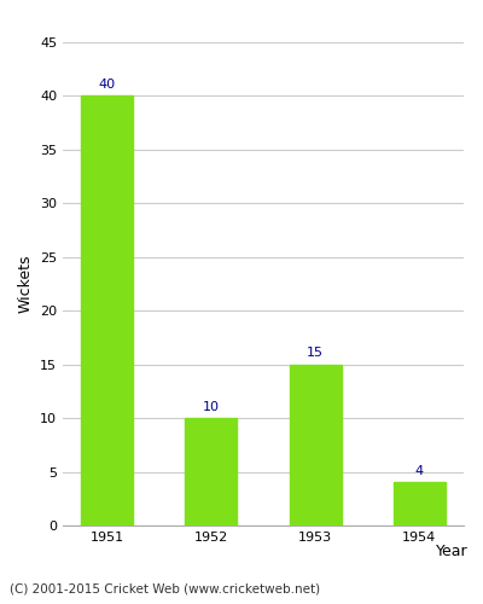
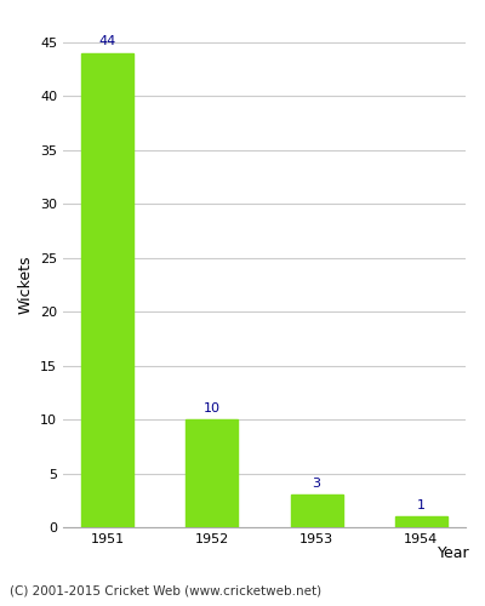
1951: 40 -> 44
1953: 15 -> 3
1954: 4 -> 1
